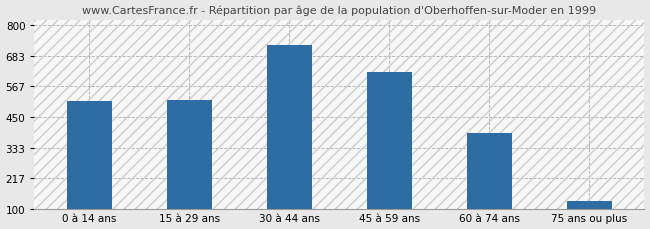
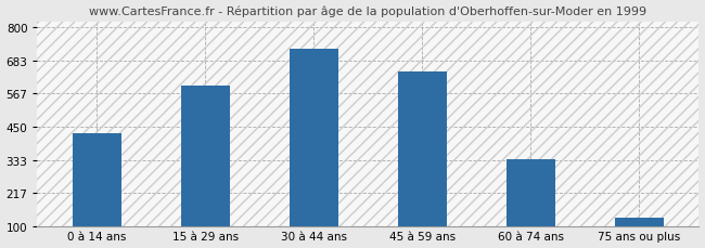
0 à 14 ans: 510 -> 425
15 à 29 ans: 516 -> 595
45 à 59 ans: 622 -> 645
60 à 74 ans: 390 -> 335
